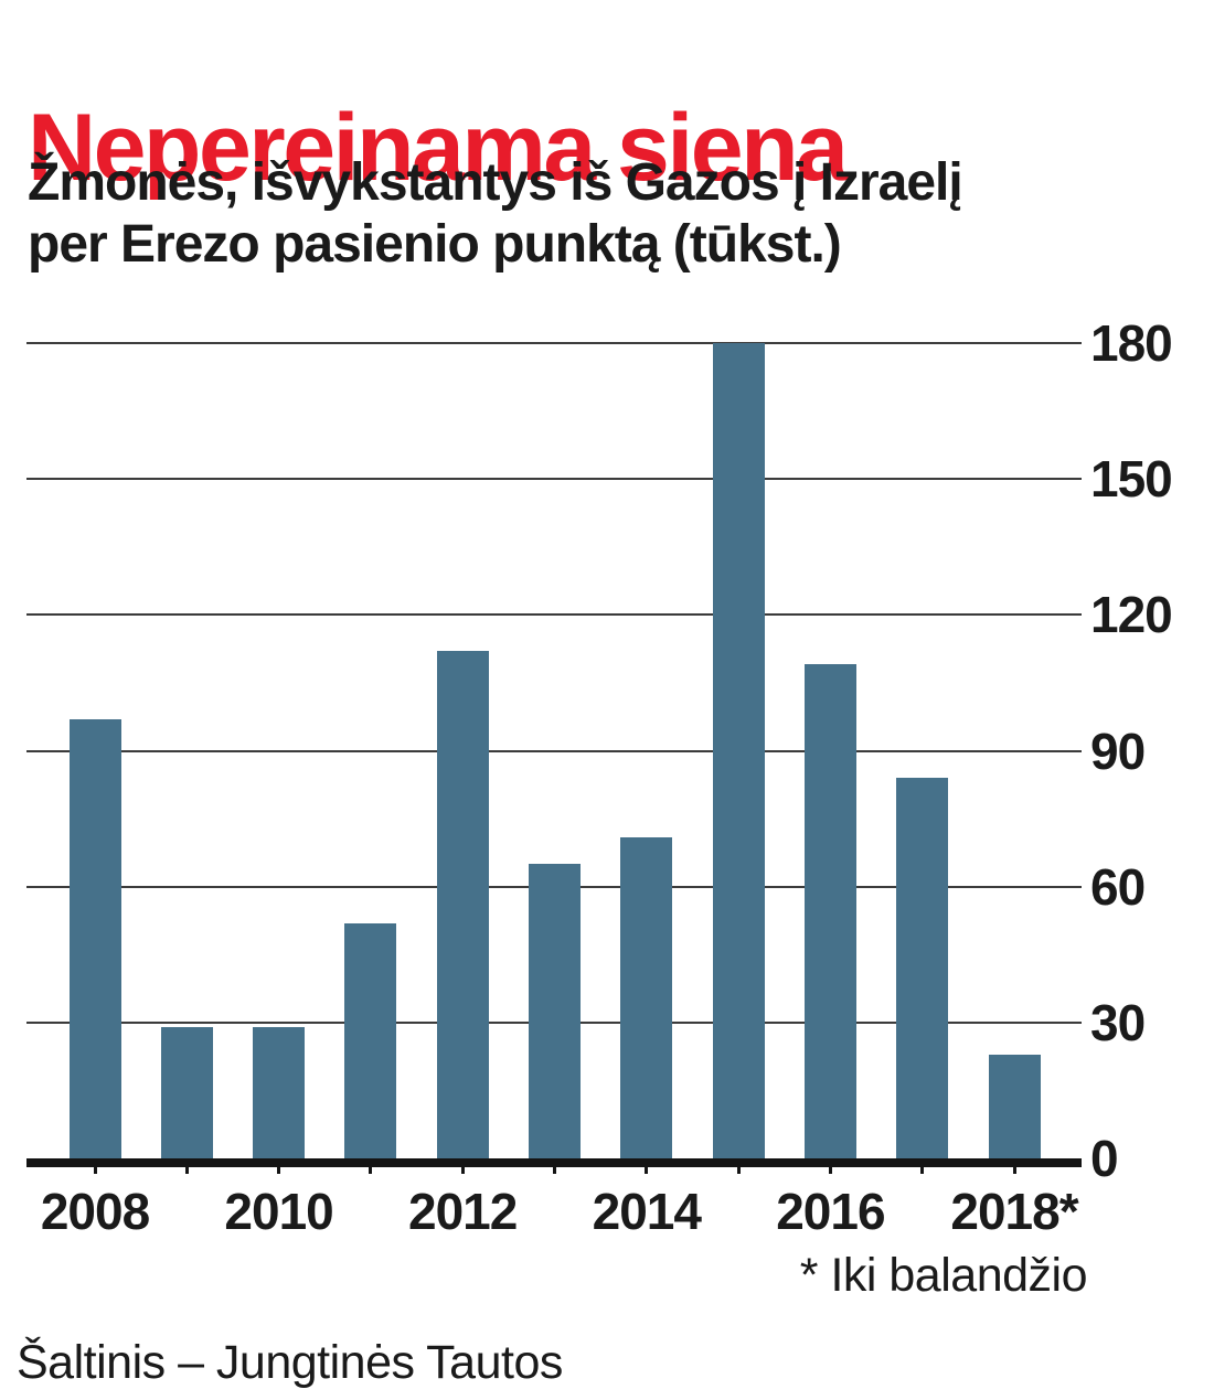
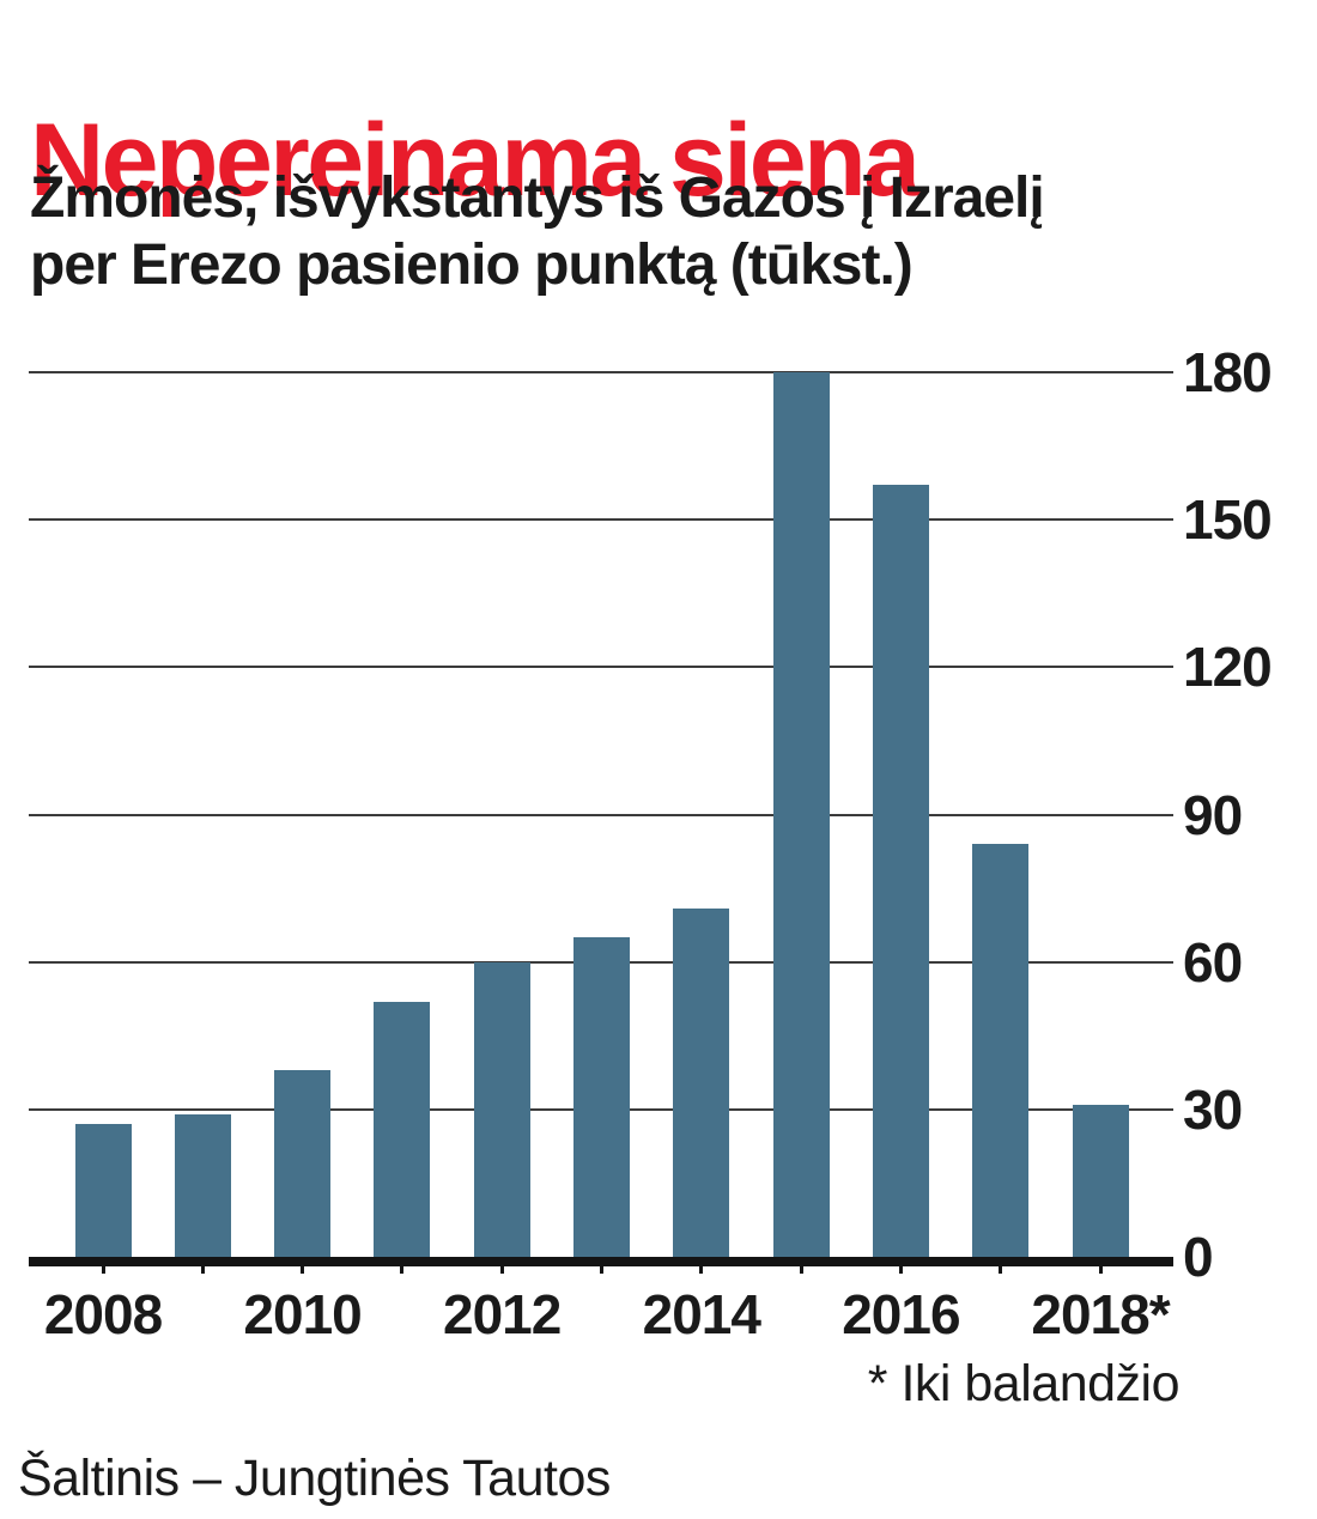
2008: 97 -> 27
2010: 29 -> 38
2012: 112 -> 60
2016: 109 -> 157
2018*: 23 -> 31
